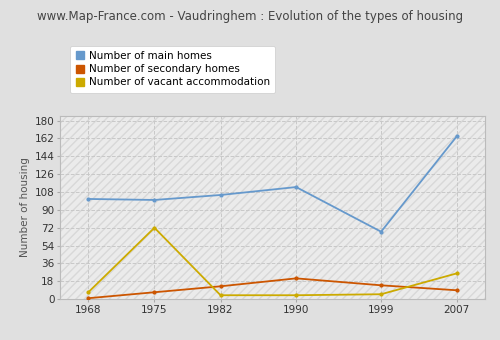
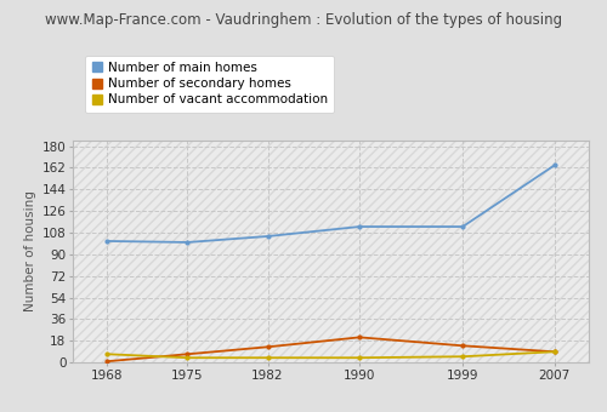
Number of vacant accommodation/1975: 72 -> 4
Number of main homes/1999: 68 -> 113
Number of vacant accommodation/2007: 26 -> 9
